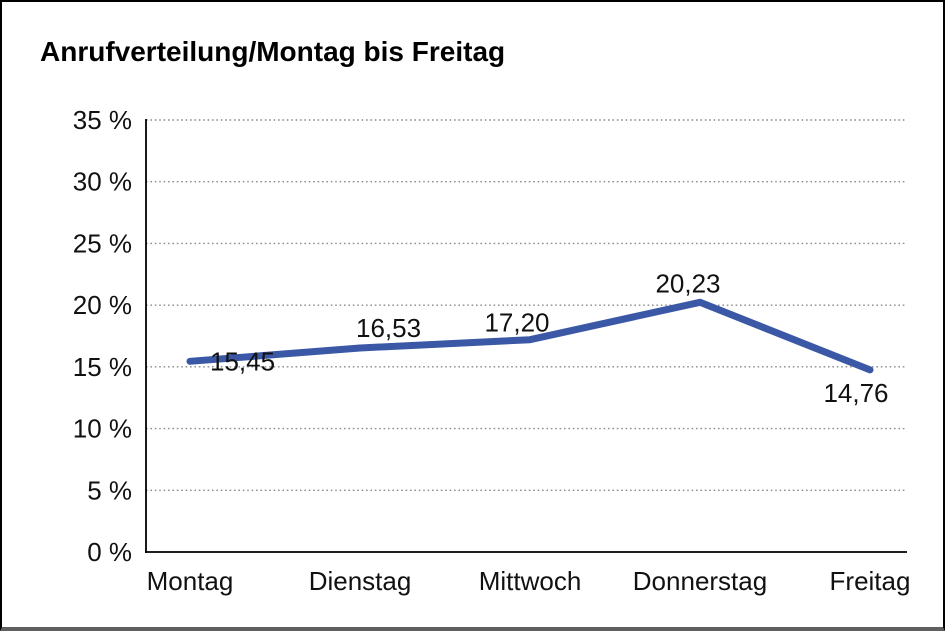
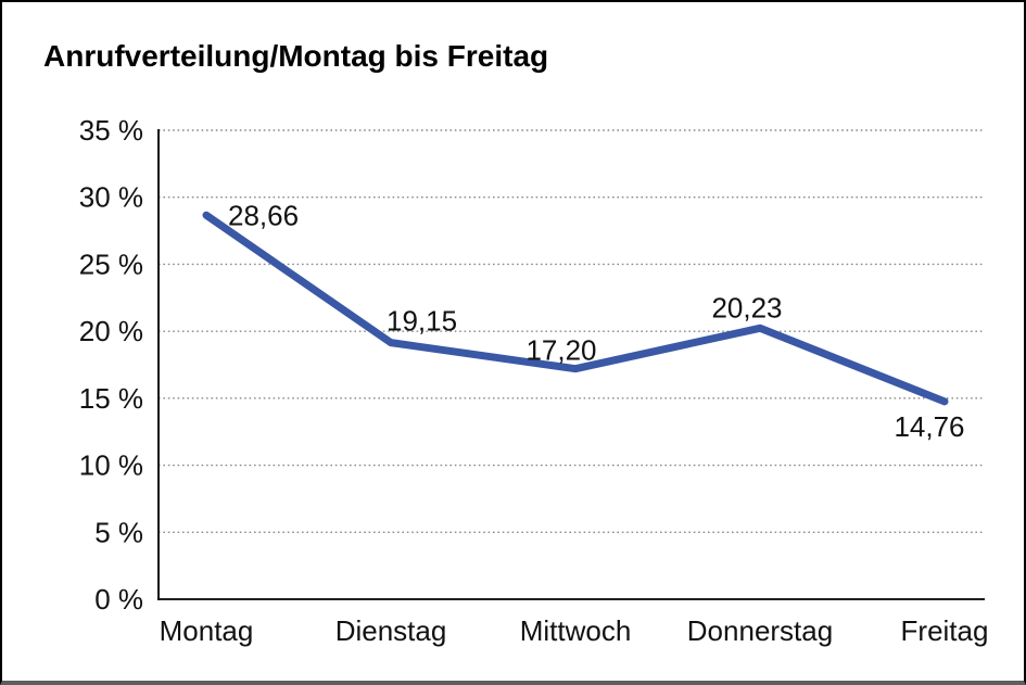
Montag: 15,45 -> 28,66
Dienstag: 16,53 -> 19,15
